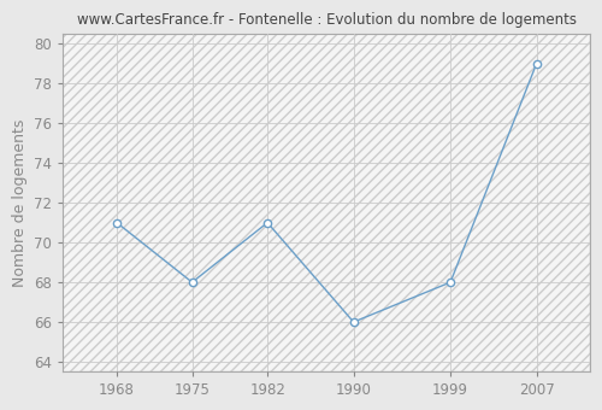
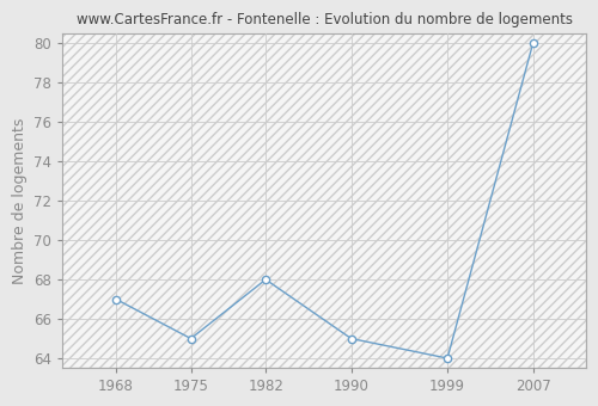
1968: 71 -> 67
1975: 68 -> 65
1982: 71 -> 68
1990: 66 -> 65
1999: 68 -> 64
2007: 79 -> 80
